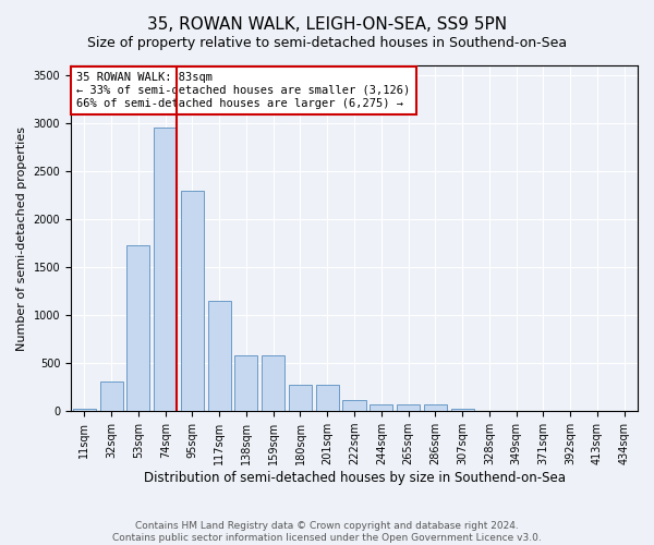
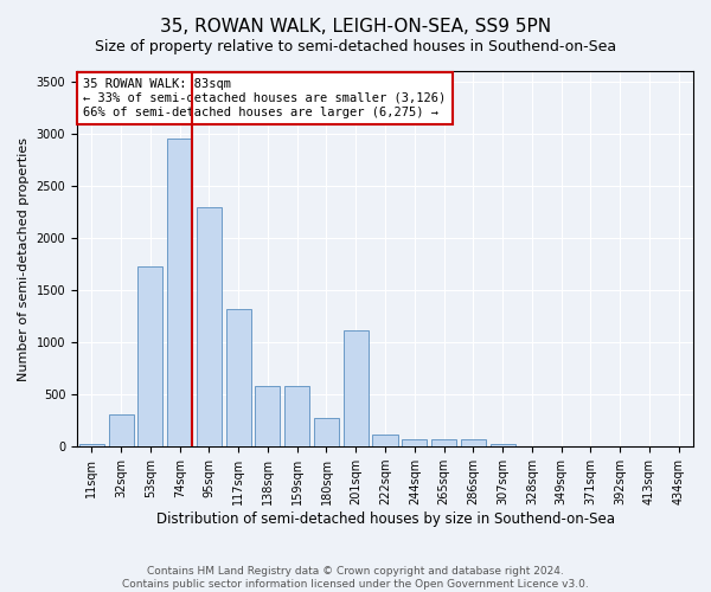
117sqm: 1150 -> 1320
201sqm: 280 -> 1120
